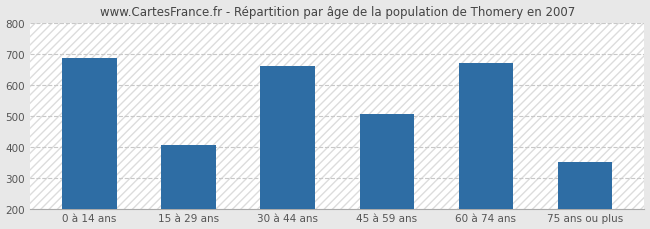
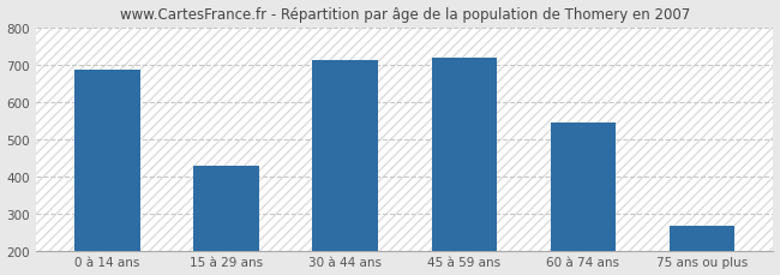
15 à 29 ans: 405 -> 428
30 à 44 ans: 660 -> 712
45 à 59 ans: 505 -> 718
60 à 74 ans: 670 -> 543
75 ans ou plus: 350 -> 268
